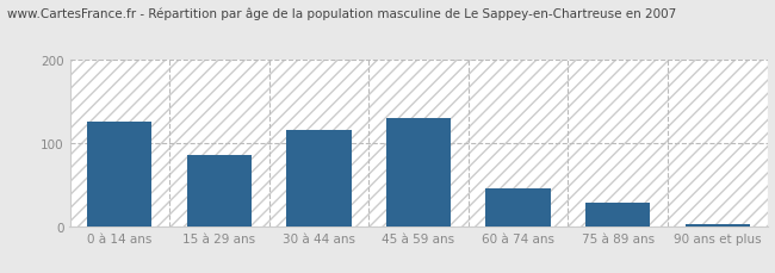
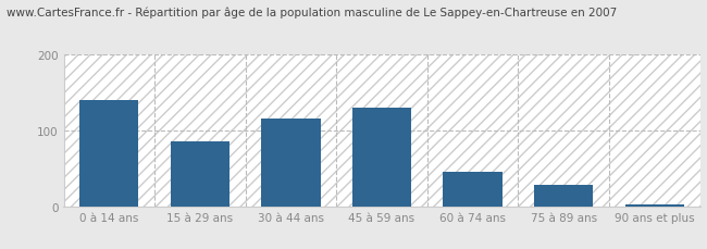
0 à 14 ans: 126 -> 140
